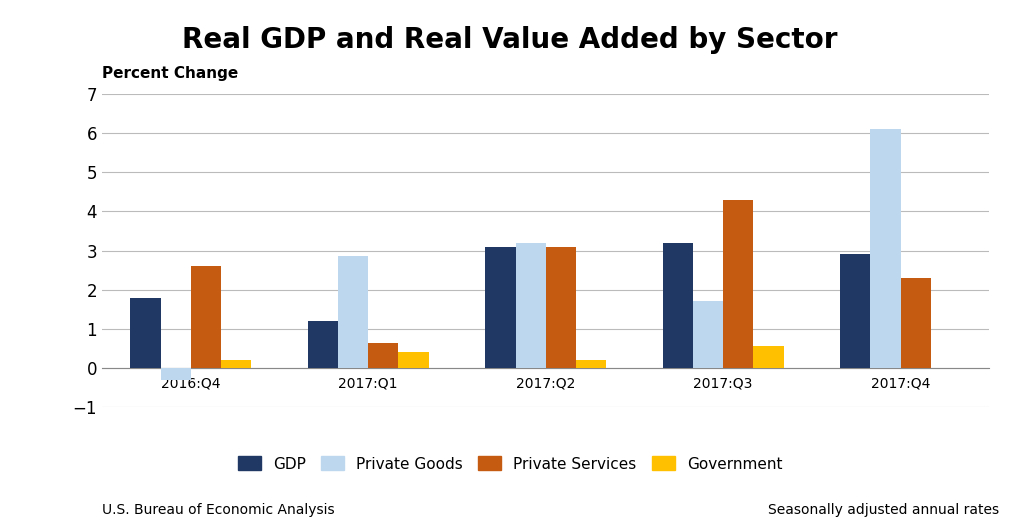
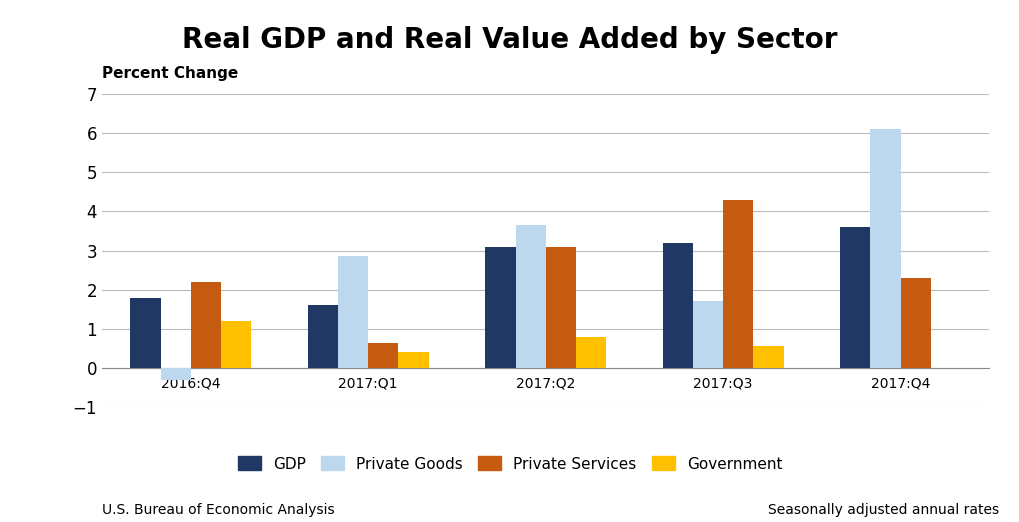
Private Services/2016:Q4: 2.60 -> 2.20
Government/2016:Q4: 0.20 -> 1.20
GDP/2017:Q1: 1.2 -> 1.6
Private Goods/2017:Q2: 3.20 -> 3.65
Government/2017:Q2: 0.20 -> 0.80
GDP/2017:Q4: 2.9 -> 3.6
